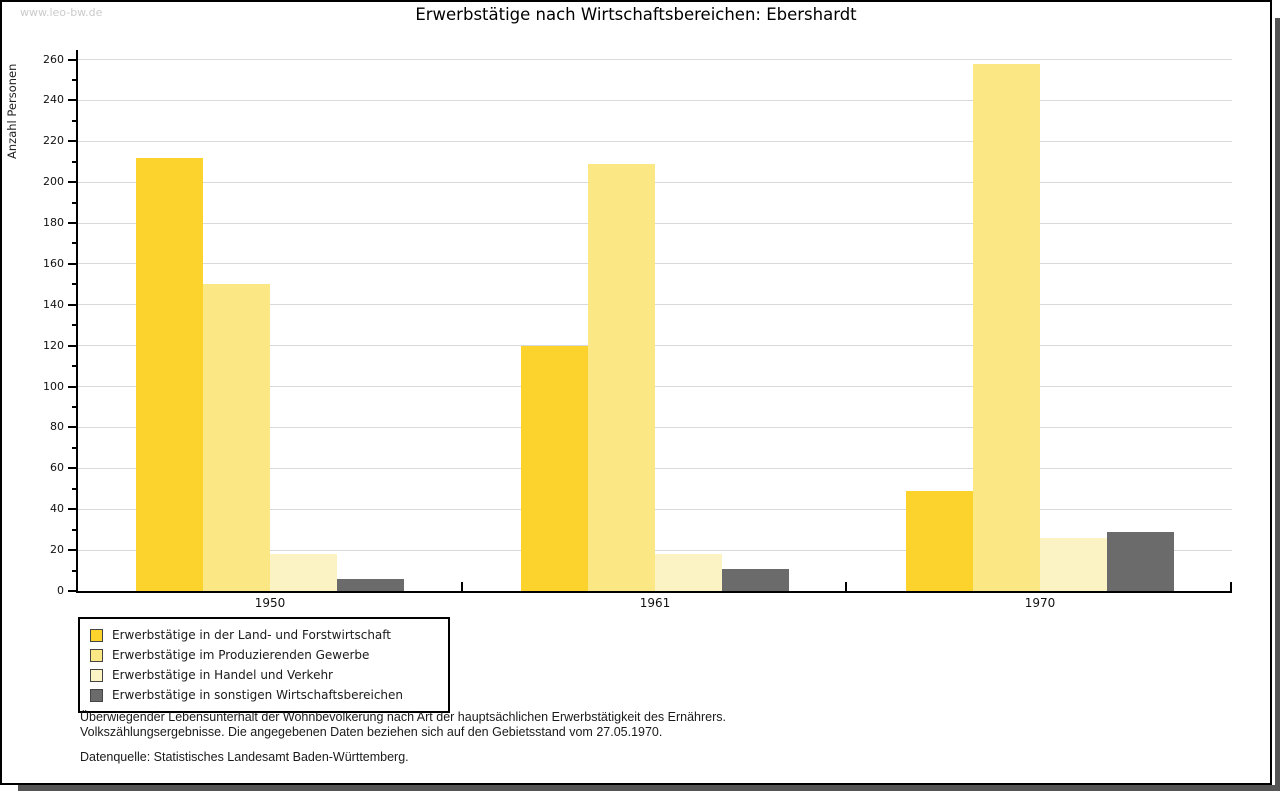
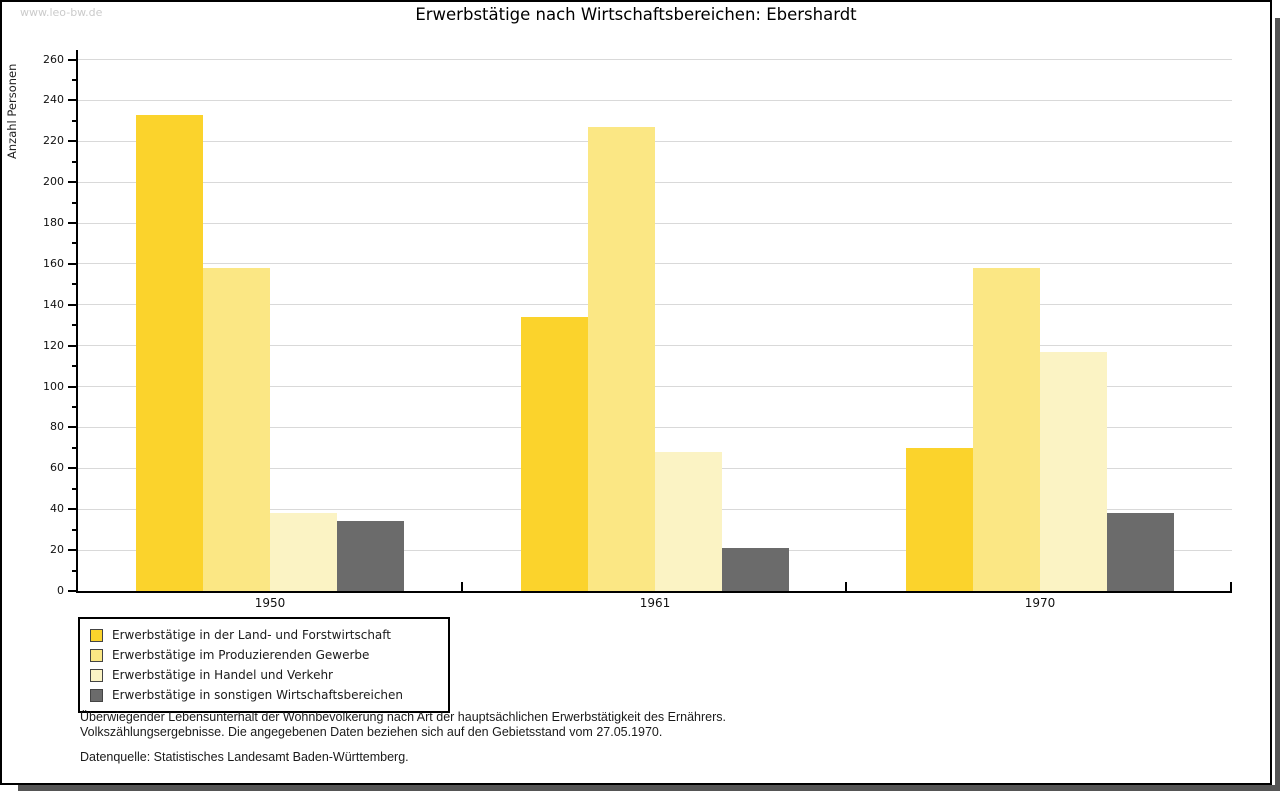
Erwerbstätige in der Land- und Forstwirtschaft/1950: 212 -> 233
Erwerbstätige im Produzierenden Gewerbe/1950: 150 -> 158
Erwerbstätige in Handel und Verkehr/1950: 18 -> 38
Erwerbstätige in sonstigen Wirtschaftsbereichen/1950: 6 -> 34
Erwerbstätige in der Land- und Forstwirtschaft/1961: 120 -> 134
Erwerbstätige im Produzierenden Gewerbe/1961: 209 -> 227
Erwerbstätige in Handel und Verkehr/1961: 18 -> 68
Erwerbstätige in sonstigen Wirtschaftsbereichen/1961: 11 -> 21
Erwerbstätige in der Land- und Forstwirtschaft/1970: 49 -> 70
Erwerbstätige im Produzierenden Gewerbe/1970: 258 -> 158
Erwerbstätige in Handel und Verkehr/1970: 26 -> 117
Erwerbstätige in sonstigen Wirtschaftsbereichen/1970: 29 -> 38
